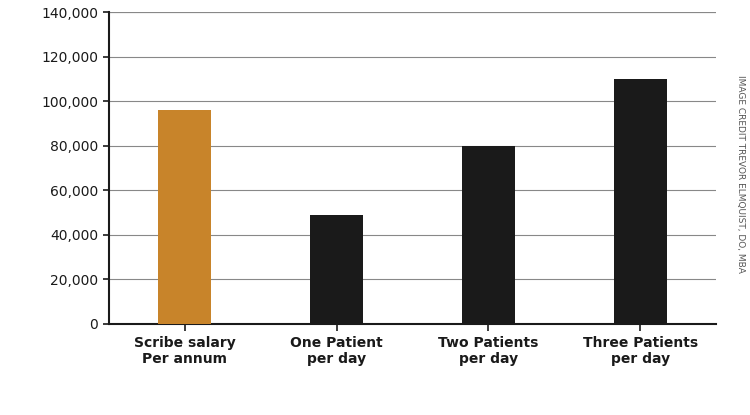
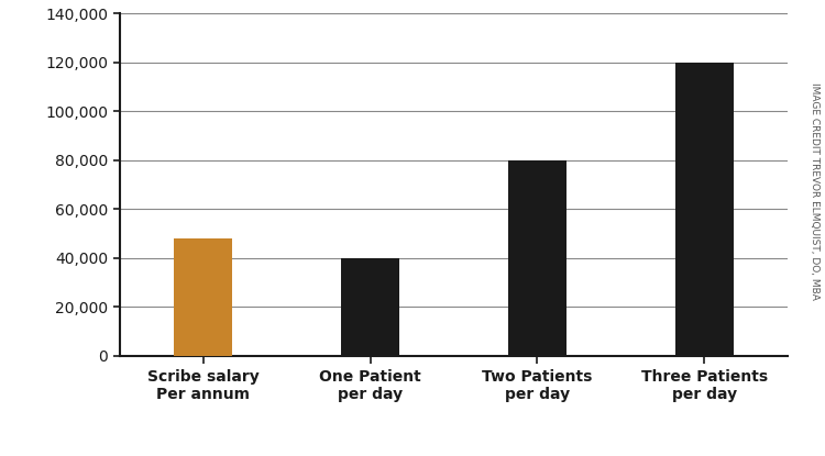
Scribe salary Per annum: 96,000 -> 48,000
One Patient per day: 49,000 -> 40,000
Three Patients per day: 110,000 -> 120,000
